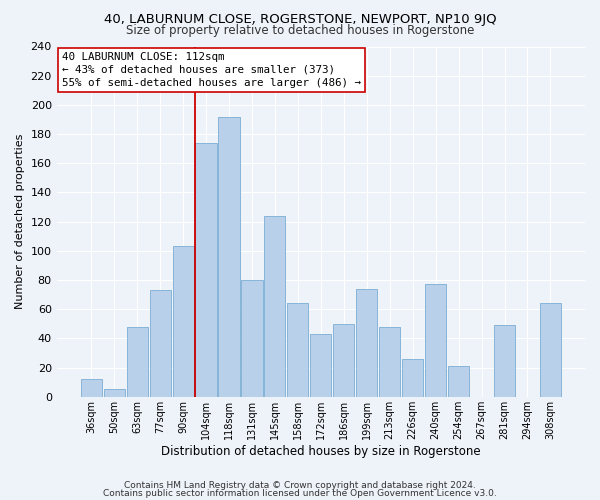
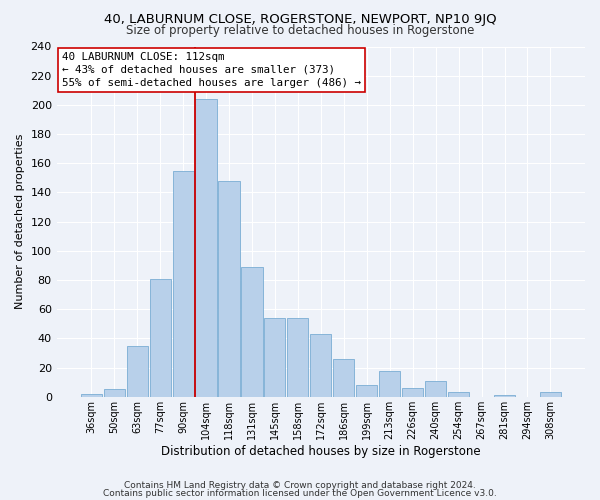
36sqm: 12 -> 2
63sqm: 48 -> 35
77sqm: 73 -> 81
90sqm: 103 -> 155
104sqm: 174 -> 204
118sqm: 192 -> 148
131sqm: 80 -> 89
145sqm: 124 -> 54
158sqm: 64 -> 54
186sqm: 50 -> 26
199sqm: 74 -> 8
213sqm: 48 -> 18
226sqm: 26 -> 6
240sqm: 77 -> 11
254sqm: 21 -> 3
281sqm: 49 -> 1
308sqm: 64 -> 3
